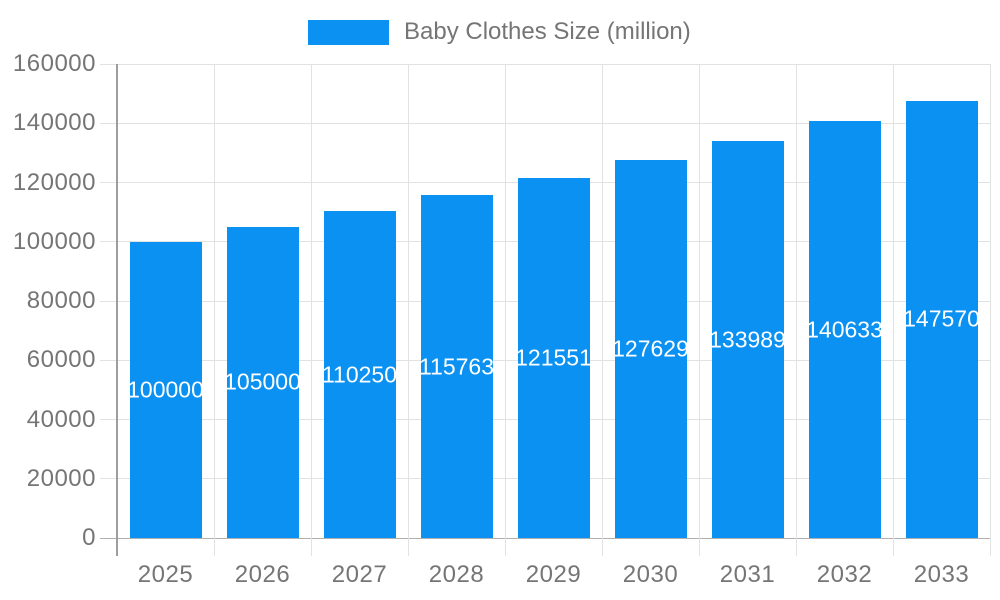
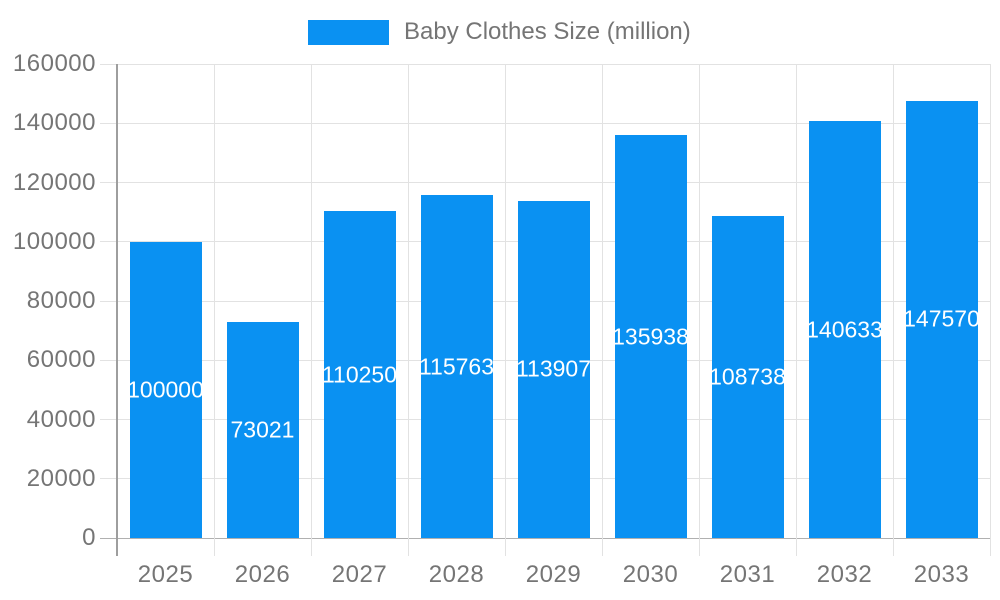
2026: 105000 -> 73021
2029: 121551 -> 113907
2030: 127629 -> 135938
2031: 133989 -> 108738
